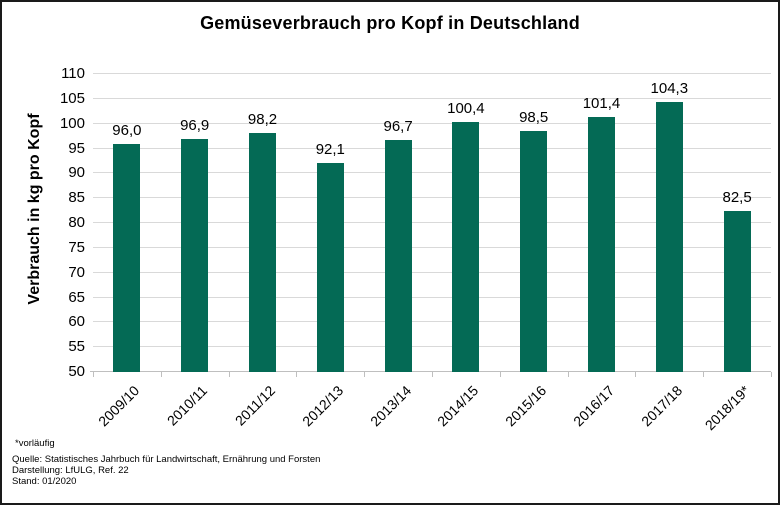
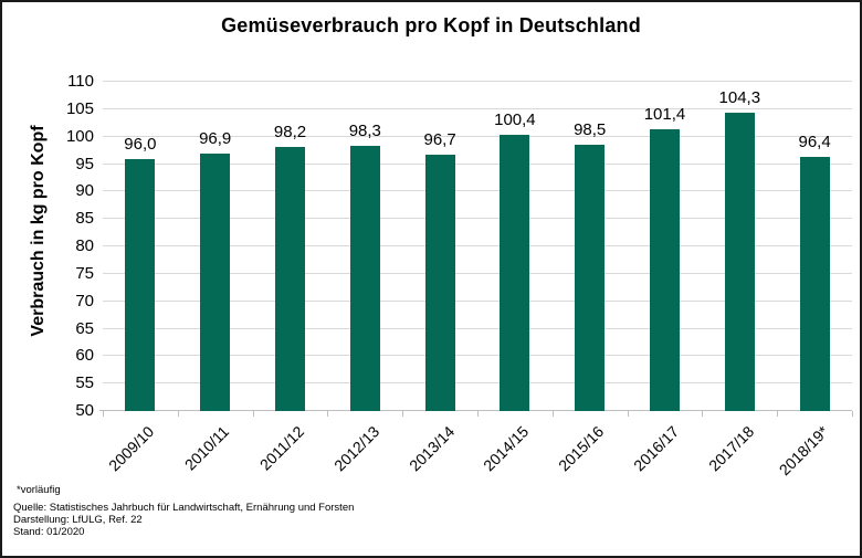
2012/13: 92,1 -> 98,3
2018/19*: 82,5 -> 96,4
